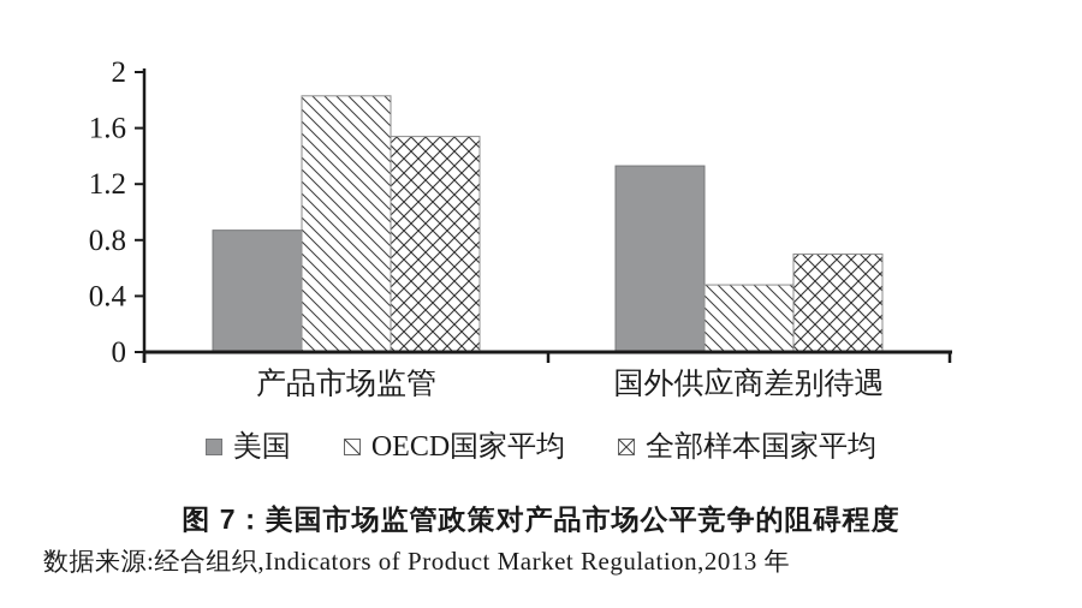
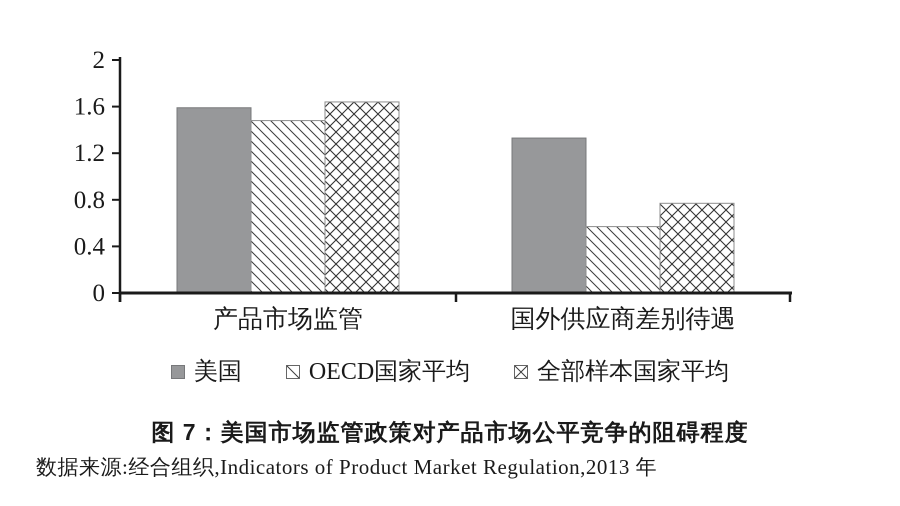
美国/产品市场监管: 0.87 -> 1.59
OECD国家平均/产品市场监管: 1.83 -> 1.48
全部样本国家平均/产品市场监管: 1.54 -> 1.64
OECD国家平均/国外供应商差别待遇: 0.48 -> 0.57
全部样本国家平均/国外供应商差别待遇: 0.70 -> 0.77
